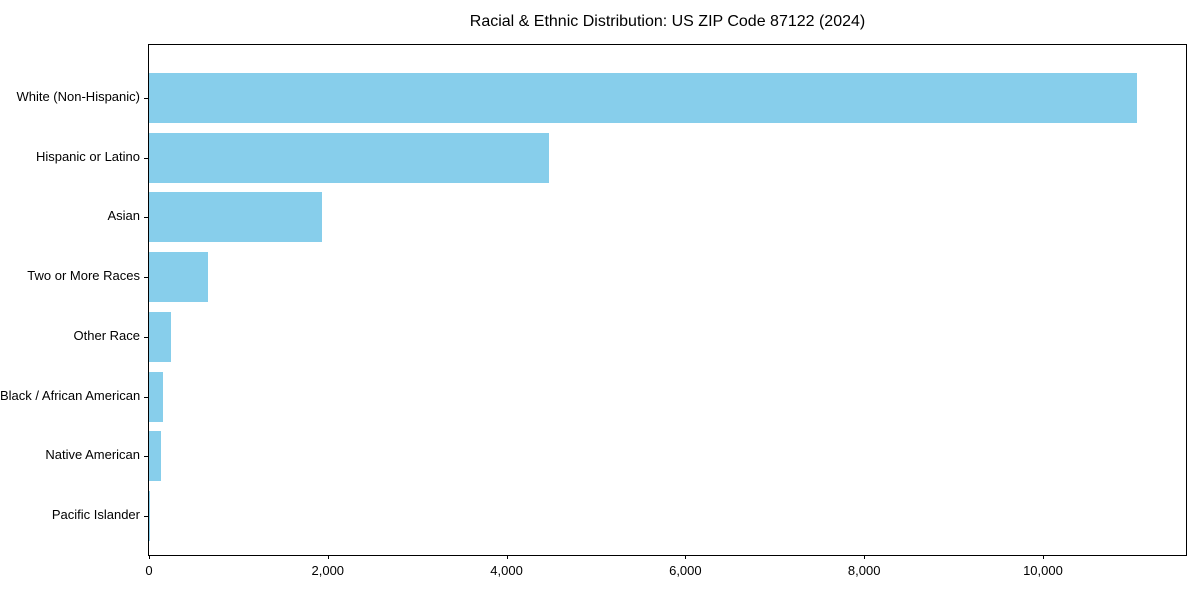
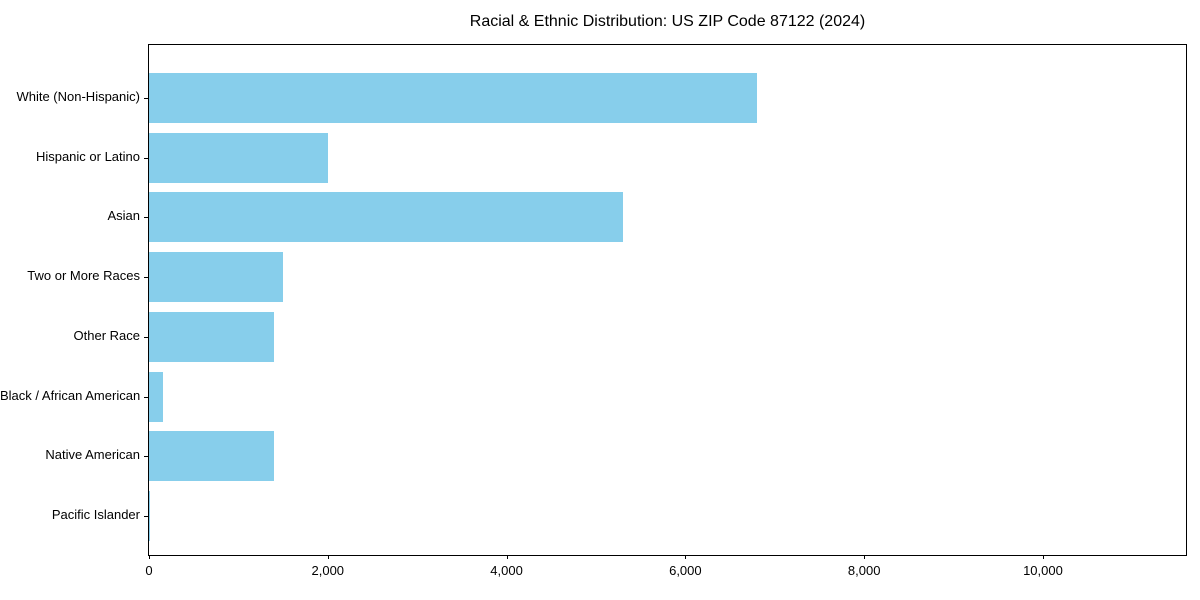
White (Non-Hispanic): 11000 -> 6800
Hispanic or Latino: 4500 -> 2000
Asian: 1900 -> 5300
Two or More Races: 700 -> 1500
Other Race: 200 -> 1400
Native American: 100 -> 1400
